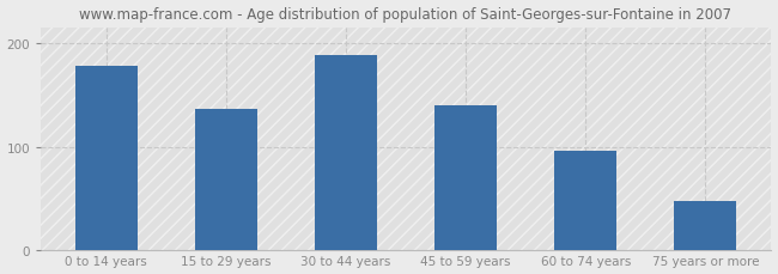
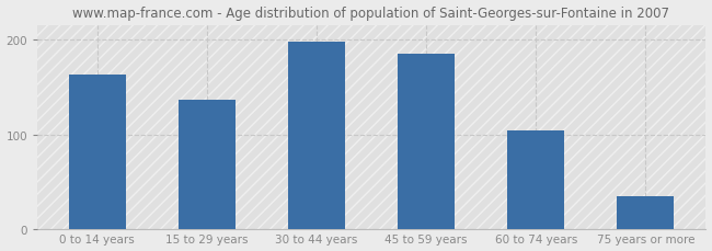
0 to 14 years: 178 -> 163
30 to 44 years: 188 -> 198
45 to 59 years: 140 -> 185
60 to 74 years: 96 -> 104
75 years or more: 48 -> 35
